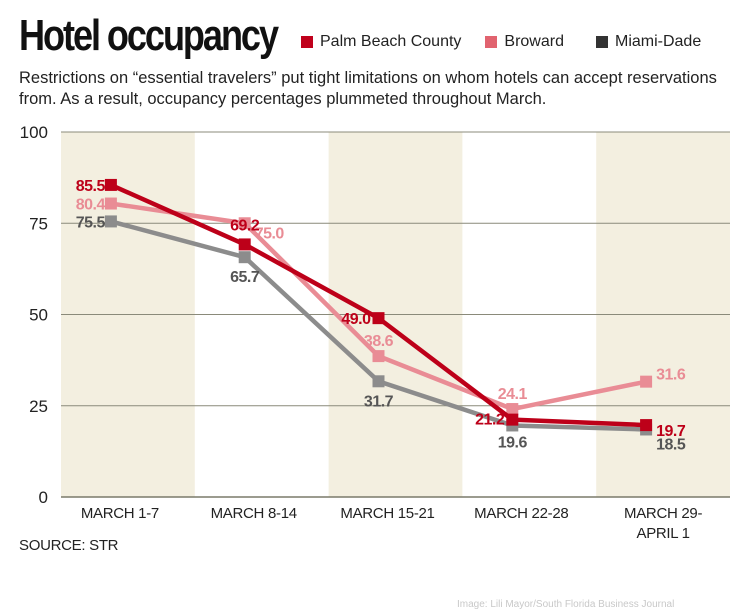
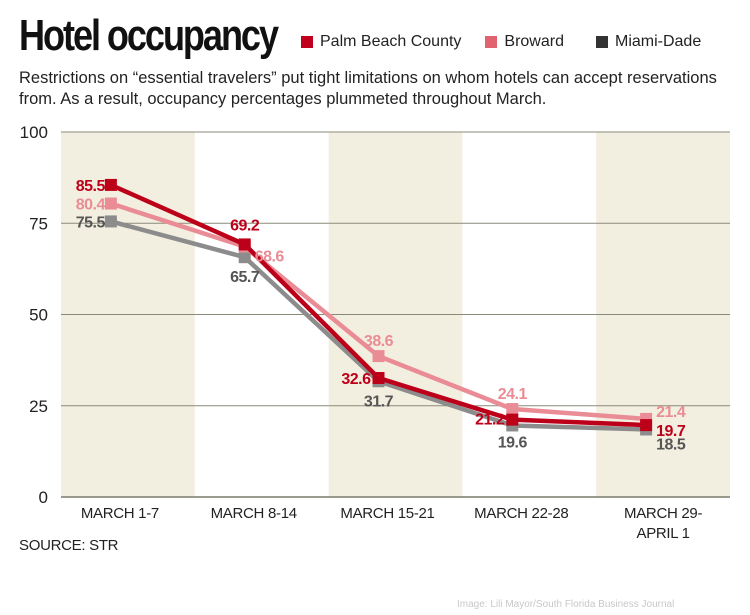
Broward/MARCH 8-14: 75.0 -> 68.6
Palm Beach County/MARCH 15-21: 49.0 -> 32.6
Broward/MARCH 29- APRIL 1: 31.6 -> 21.4
